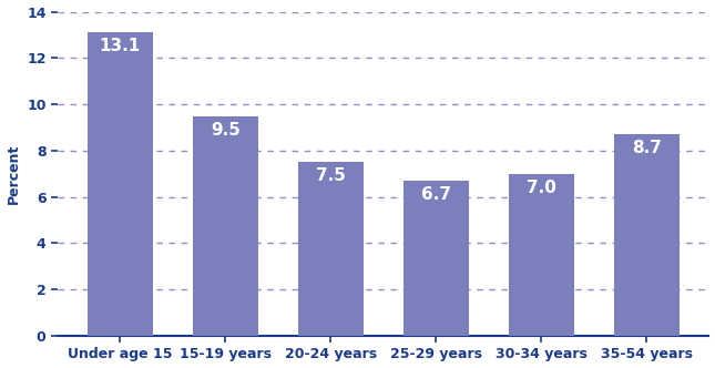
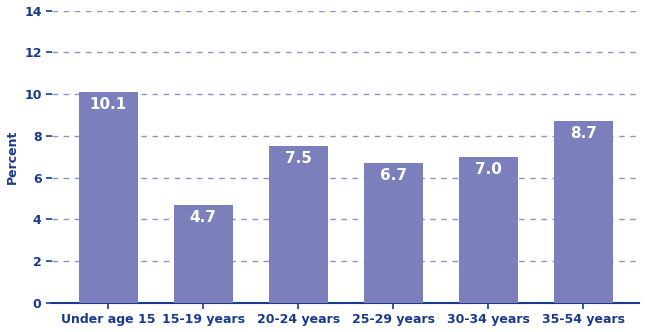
Under age 15: 13.1 -> 10.1
15-19 years: 9.5 -> 4.7
